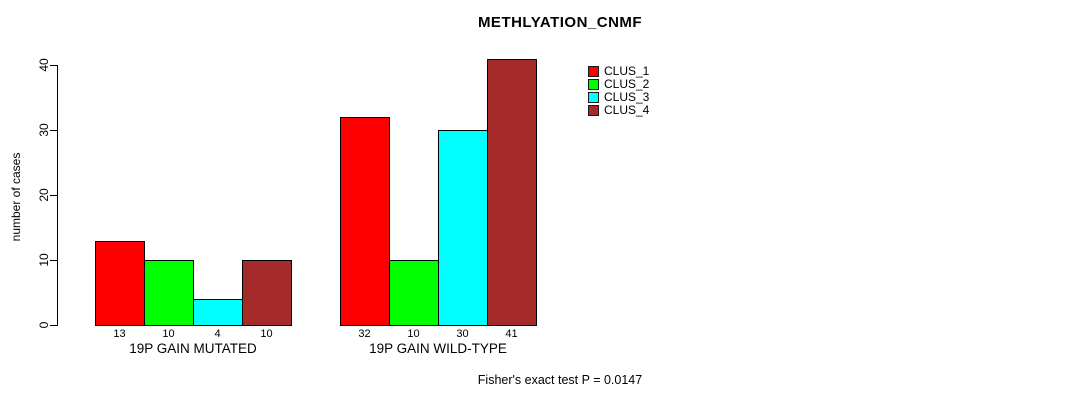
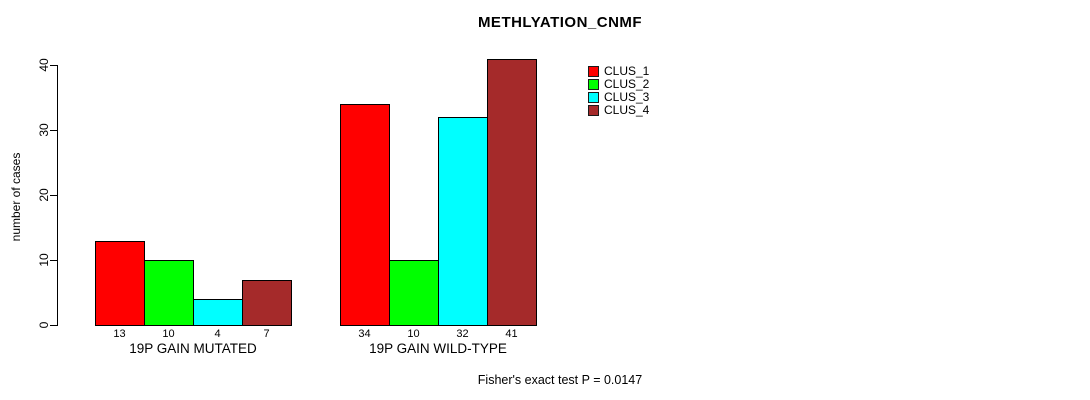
CLUS_4/19P GAIN MUTATED: 10 -> 7
CLUS_1/19P GAIN WILD-TYPE: 32 -> 34
CLUS_3/19P GAIN WILD-TYPE: 30 -> 32
